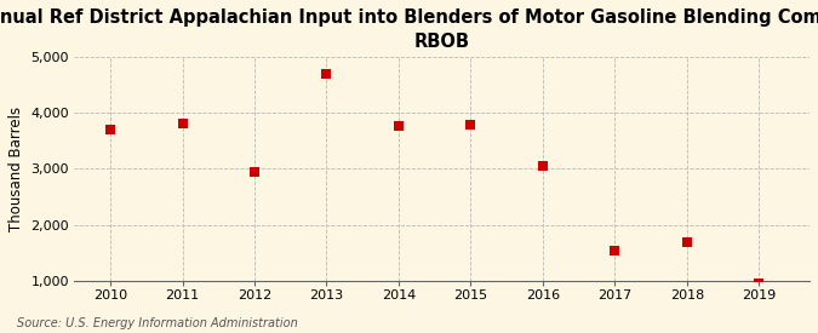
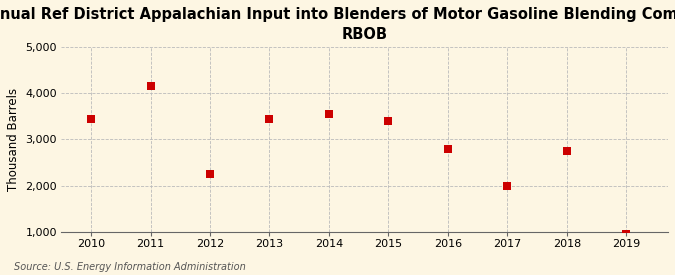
2010: 3,700 -> 3,450
2011: 3,810 -> 4,150
2012: 2,950 -> 2,250
2013: 4,700 -> 3,450
2014: 3,760 -> 3,550
2015: 3,790 -> 3,400
2016: 3,050 -> 2,800
2017: 1,530 -> 2,000
2018: 1,700 -> 2,750
